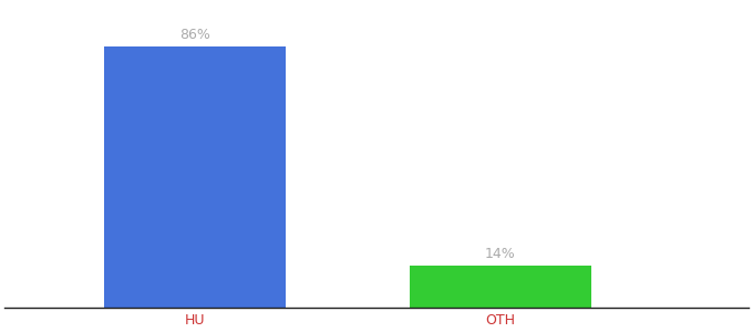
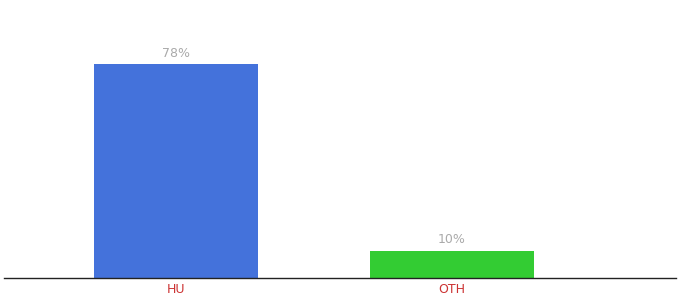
HU: 86% -> 78%
OTH: 14% -> 10%
